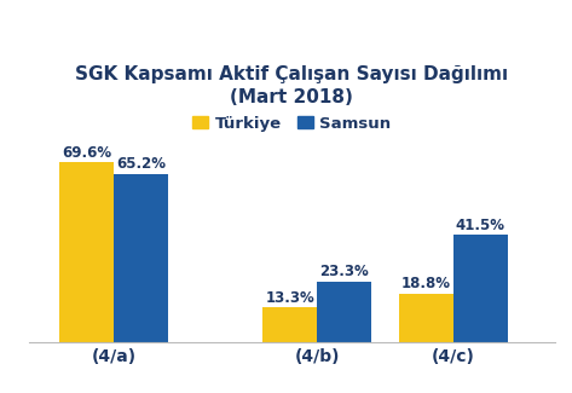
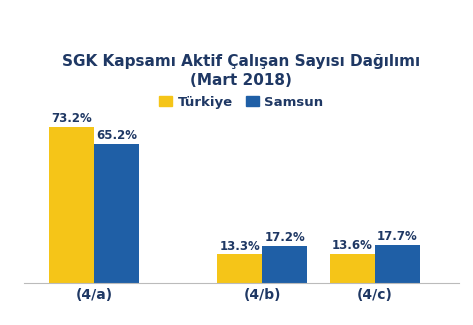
Türkiye/(4/a): 69.6% -> 73.2%
Samsun/(4/b): 23.3% -> 17.2%
Türkiye/(4/c): 18.8% -> 13.6%
Samsun/(4/c): 41.5% -> 17.7%
